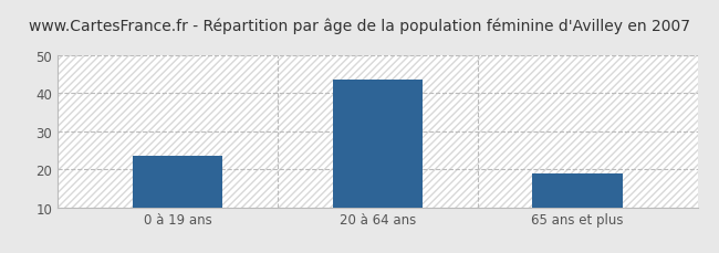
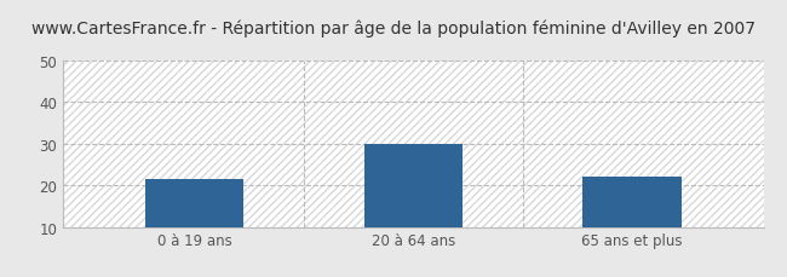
0 à 19 ans: 23.5 -> 21.5
20 à 64 ans: 43.5 -> 30.0
65 ans et plus: 19.0 -> 22.0
